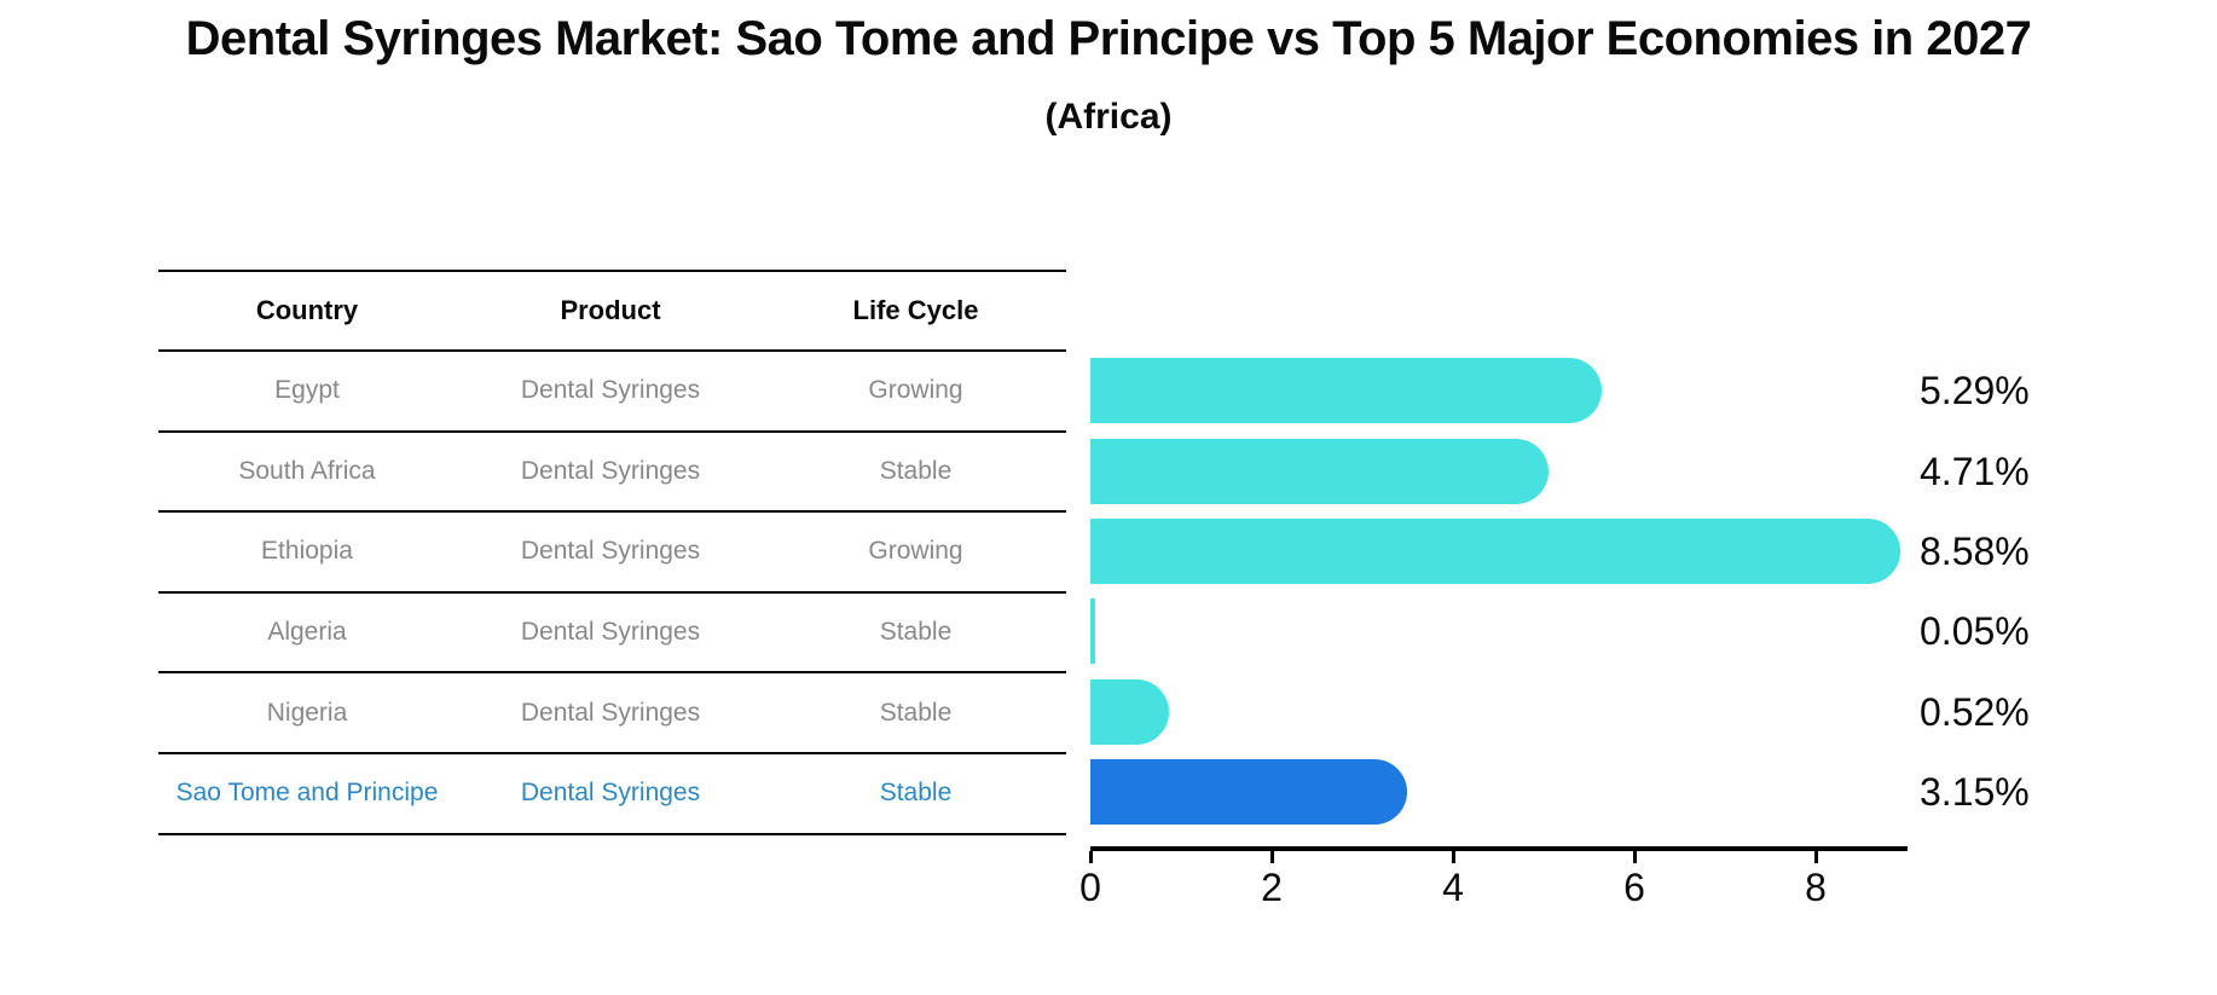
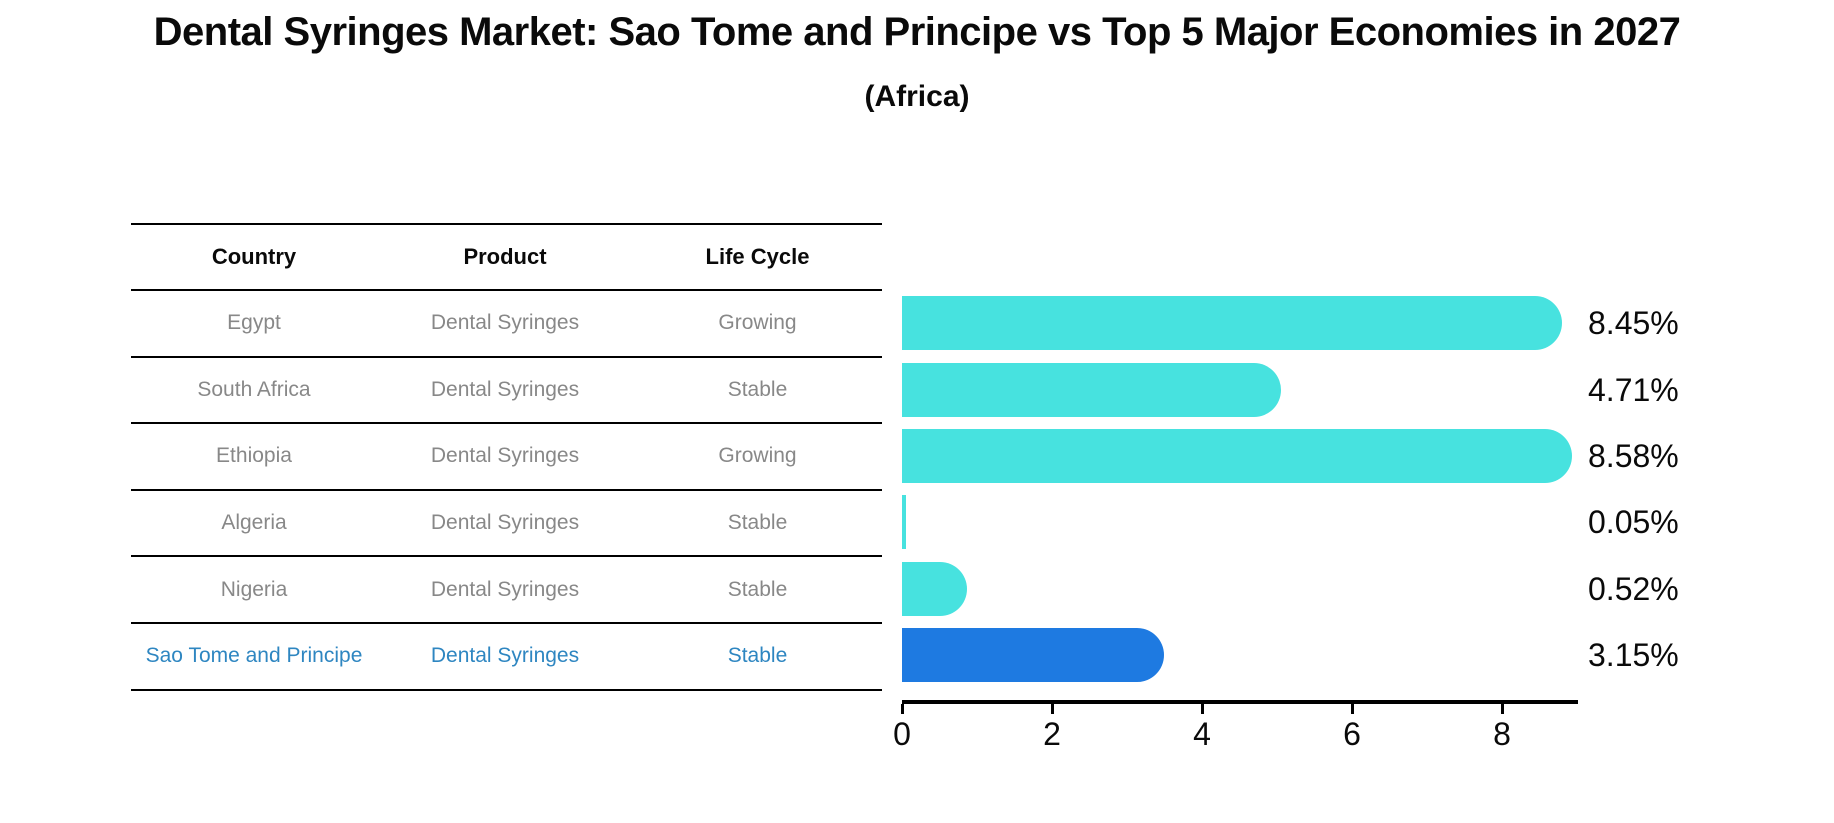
Egypt: 5.29% -> 8.45%
